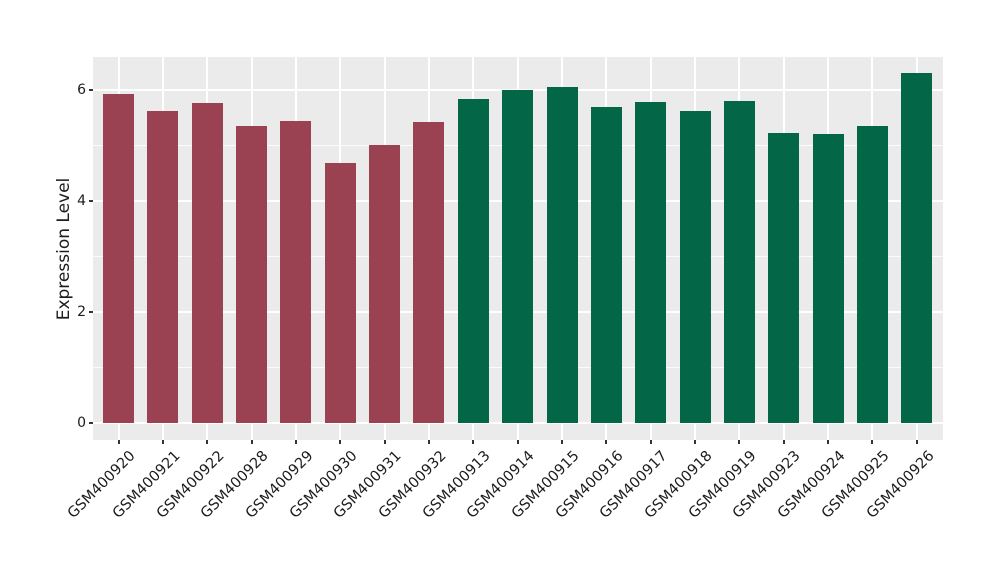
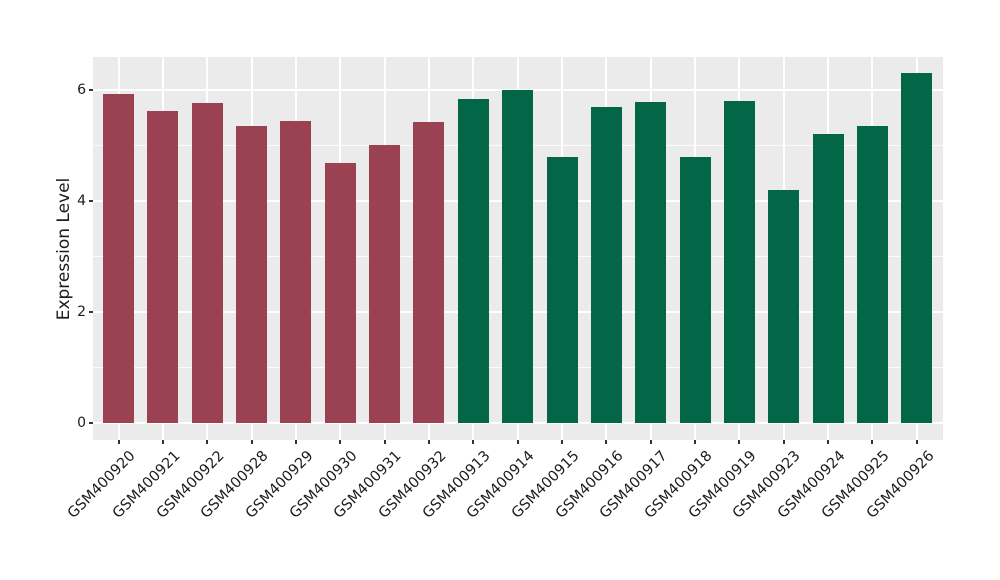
GSM400915: 6.0 -> 4.8
GSM400918: 5.6 -> 4.8
GSM400923: 5.2 -> 4.2
